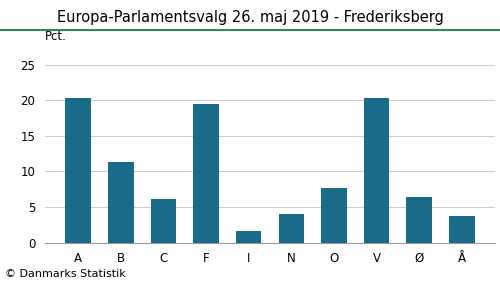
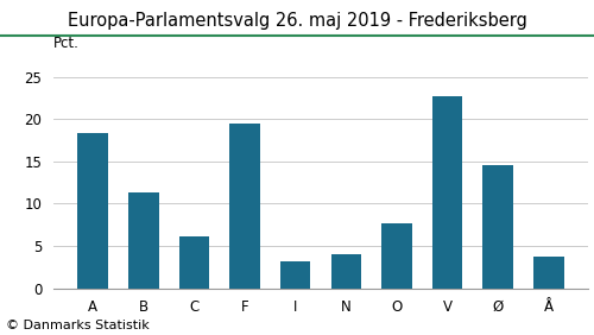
A: 20.3 -> 18.4
I: 1.6 -> 3.2
V: 20.4 -> 22.8
Ø: 6.4 -> 14.6
